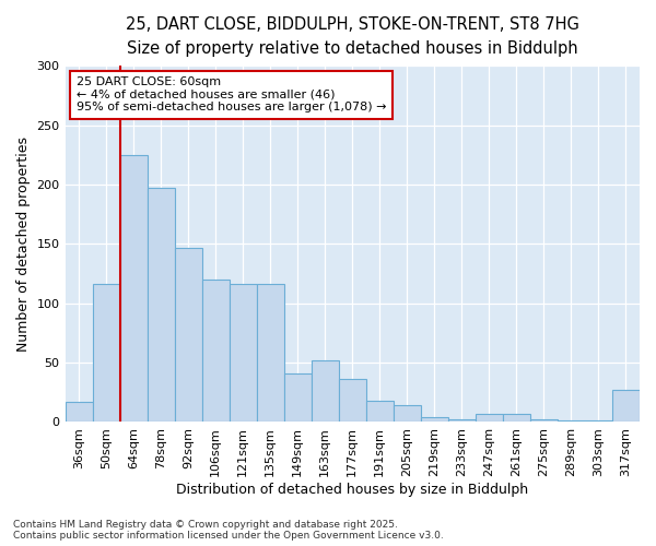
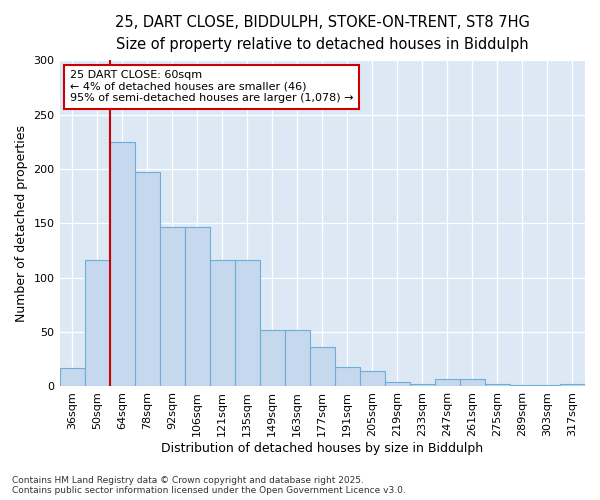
106sqm: 120 -> 147
149sqm: 41 -> 52
317sqm: 27 -> 2
